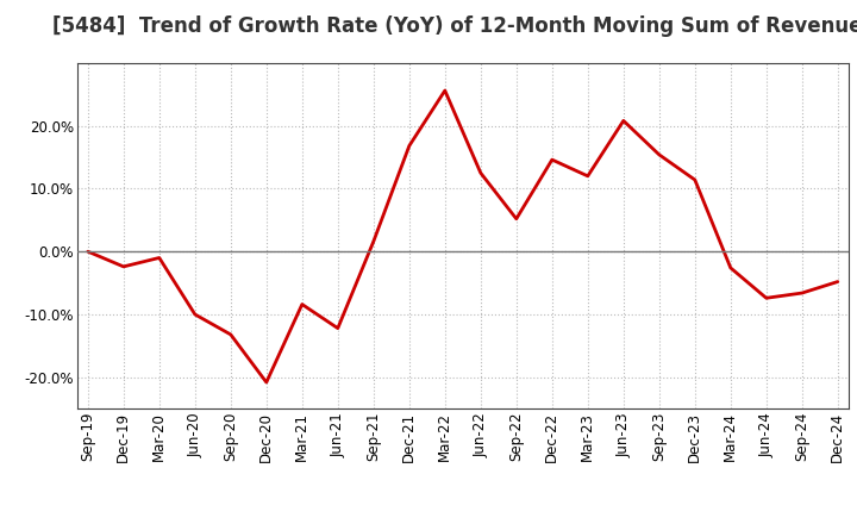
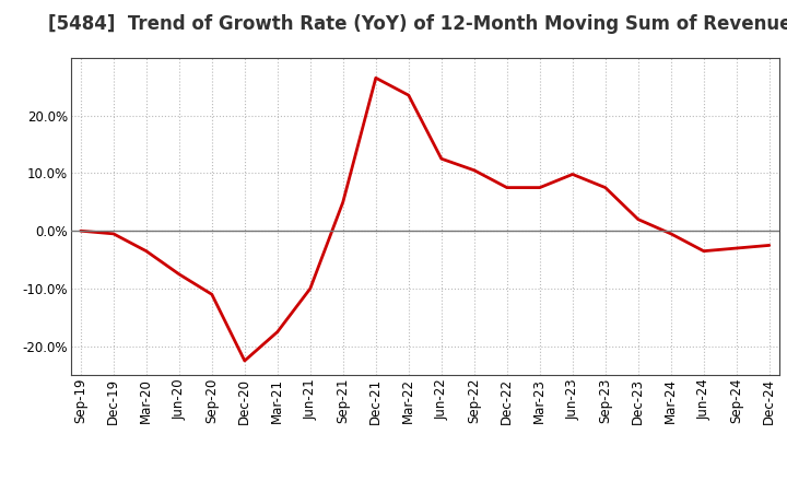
Dec-19: -2.4% -> -0.5%
Mar-20: -1.0% -> -3.5%
Jun-20: -10.0% -> -7.5%
Sep-20: -13.2% -> -11.0%
Dec-20: -20.8% -> -22.5%
Mar-21: -8.4% -> -17.5%
Jun-21: -12.2% -> -10.0%
Sep-21: 1.6% -> 5.0%
Dec-21: 16.8% -> 26.5%
Mar-22: 25.6% -> 23.5%
Sep-22: 5.2% -> 10.5%
Dec-22: 14.6% -> 7.5%
Mar-23: 12.0% -> 7.5%
Jun-23: 20.8% -> 9.8%
Sep-23: 15.4% -> 7.5%
Dec-23: 11.4% -> 2.0%
Mar-24: -2.6% -> -0.5%
Jun-24: -7.4% -> -3.5%
Sep-24: -6.6% -> -3.0%
Dec-24: -4.8% -> -2.5%
